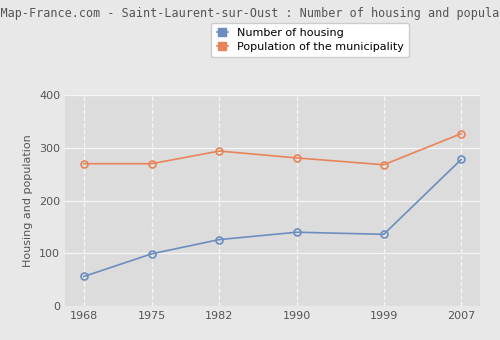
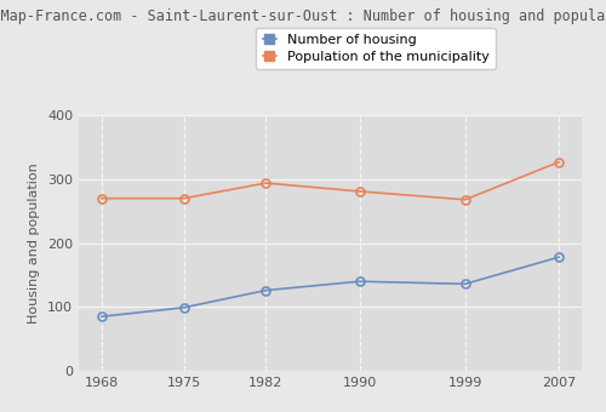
Number of housing/1968: 56 -> 85
Number of housing/2007: 278 -> 178
